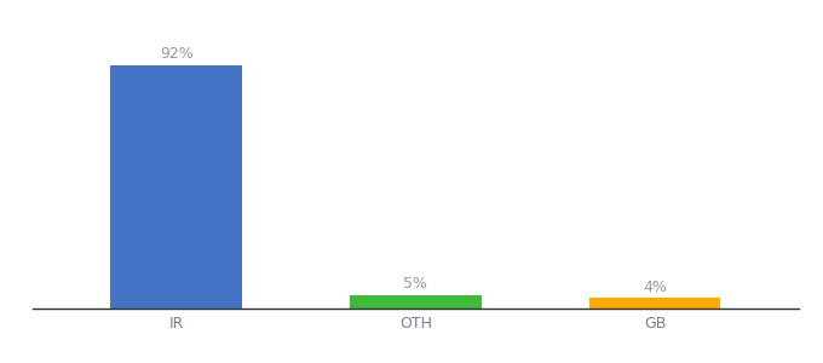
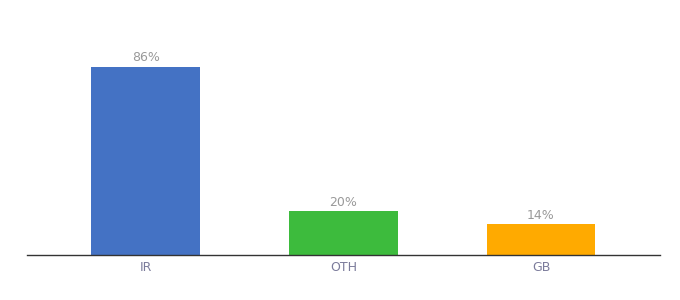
IR: 92% -> 86%
OTH: 5% -> 20%
GB: 4% -> 14%
